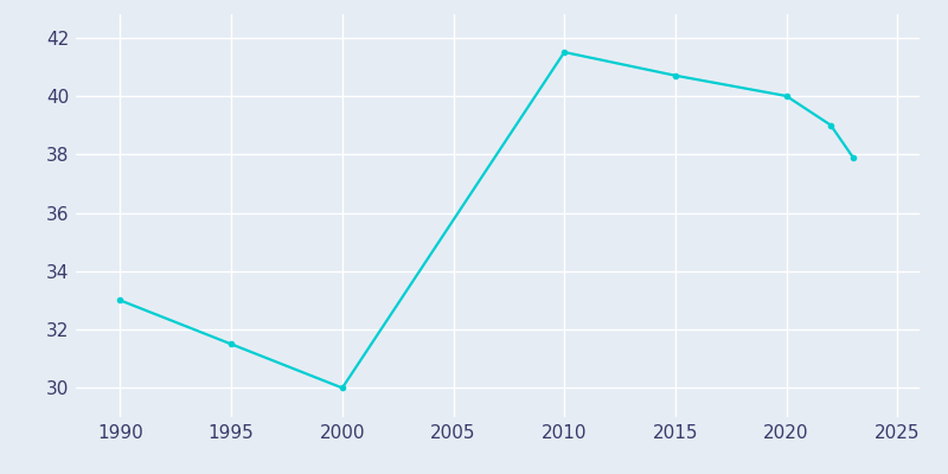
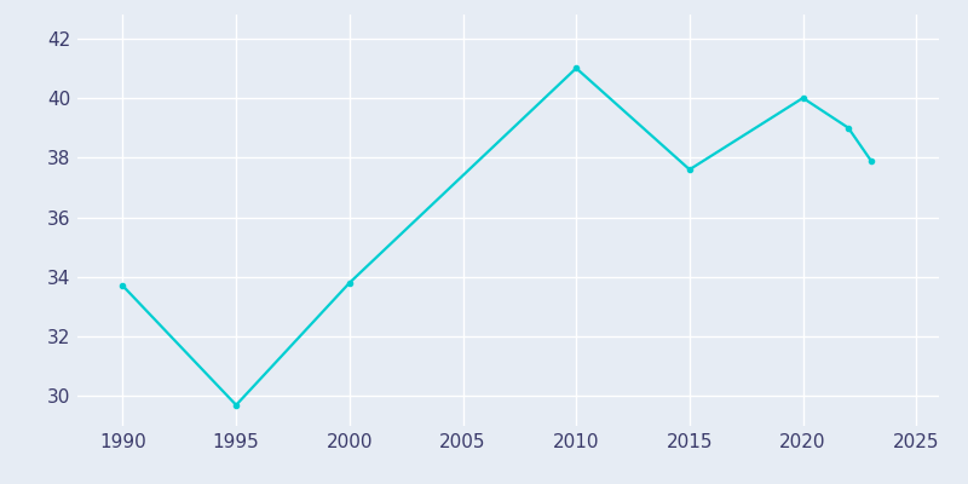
1990: 33.0 -> 33.7
1995: 31.5 -> 29.7
2000: 30.0 -> 33.8
2010: 41.5 -> 41.0
2015: 40.7 -> 37.6
